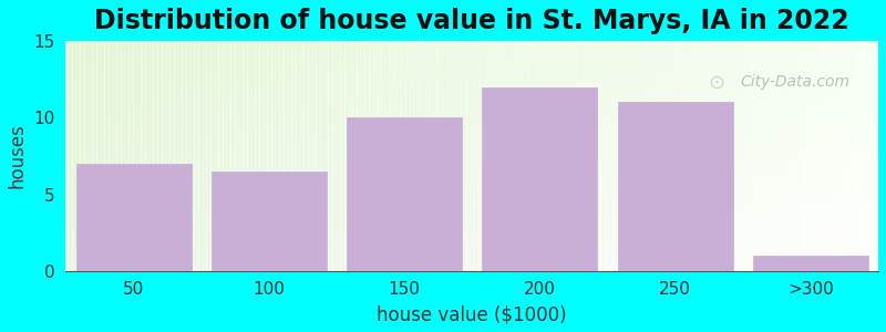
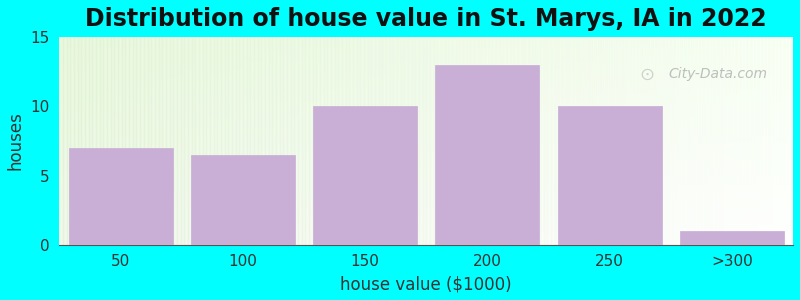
200: 12.0 -> 13.0
250: 11.0 -> 10.0
